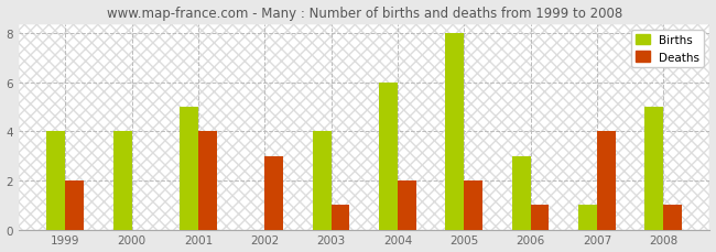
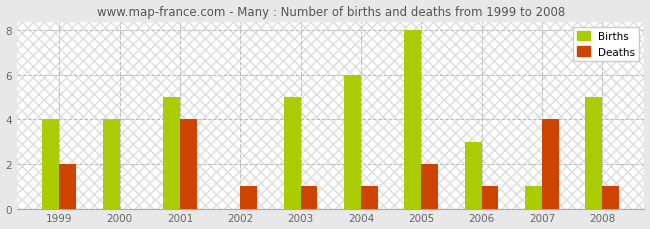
Deaths/2002: 3 -> 1
Births/2003: 4 -> 5
Deaths/2004: 2 -> 1
